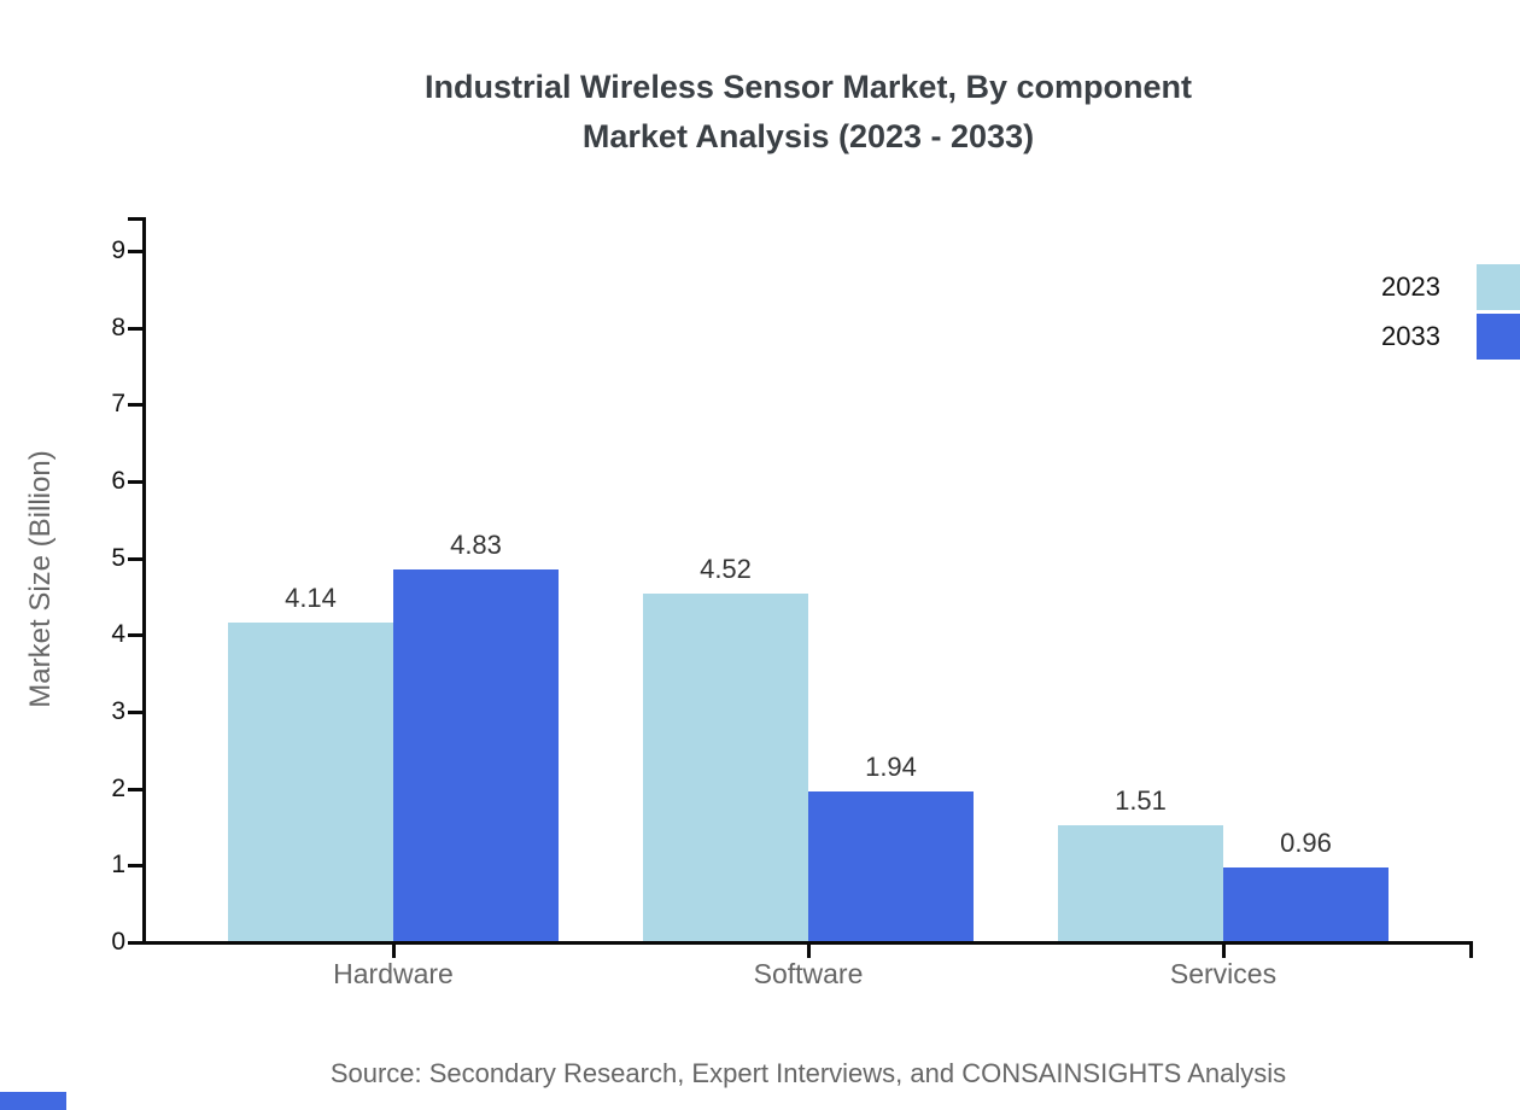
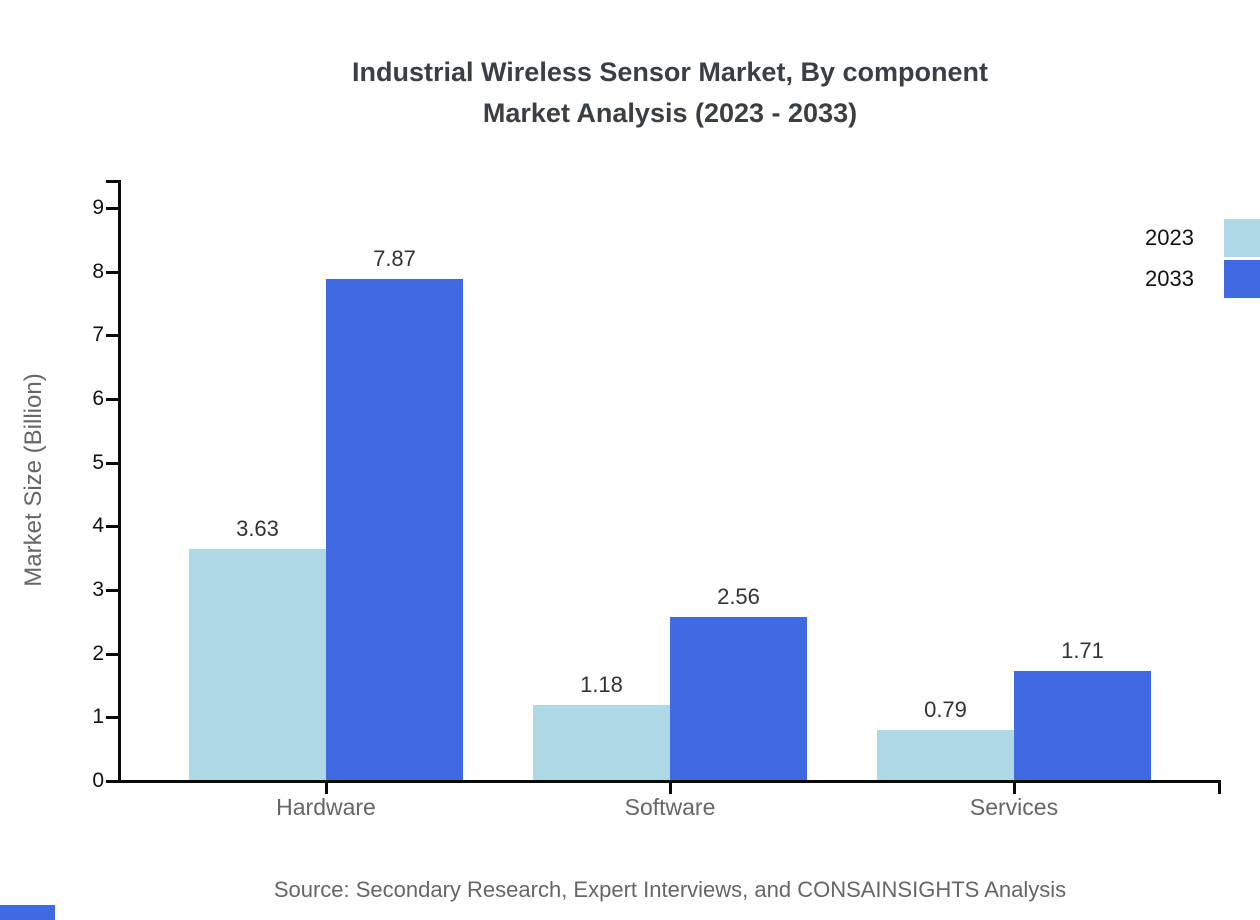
2023/Hardware: 4.14 -> 3.63
2033/Hardware: 4.83 -> 7.87
2023/Software: 4.52 -> 1.18
2033/Software: 1.94 -> 2.56
2023/Services: 1.51 -> 0.79
2033/Services: 0.96 -> 1.71
